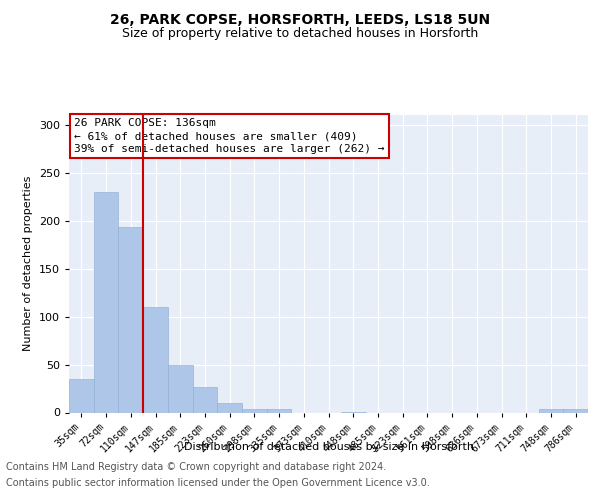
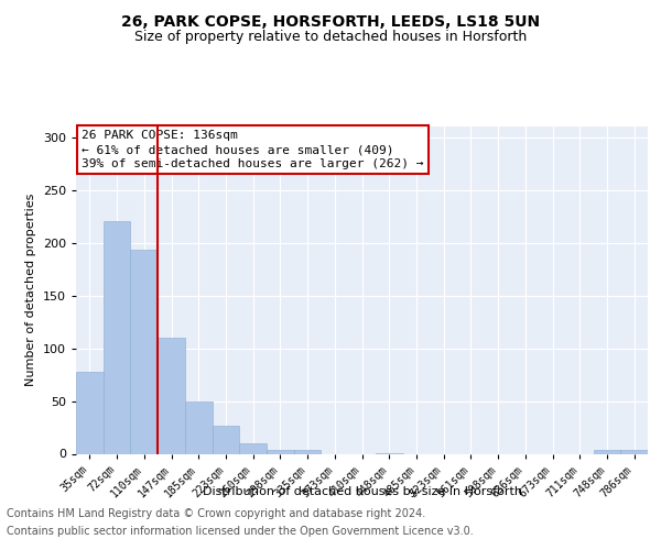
35sqm: 35 -> 78
72sqm: 230 -> 220
